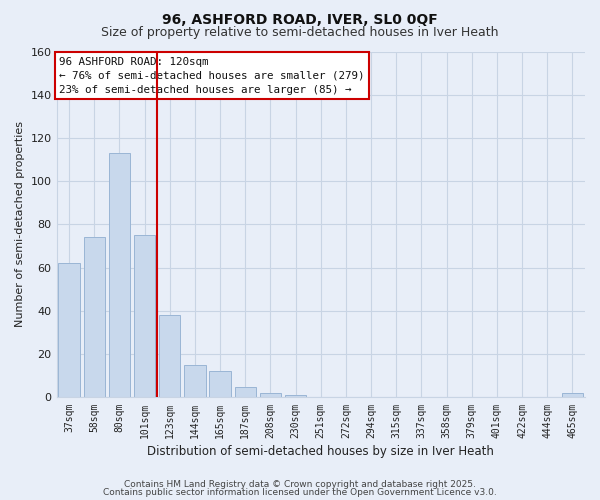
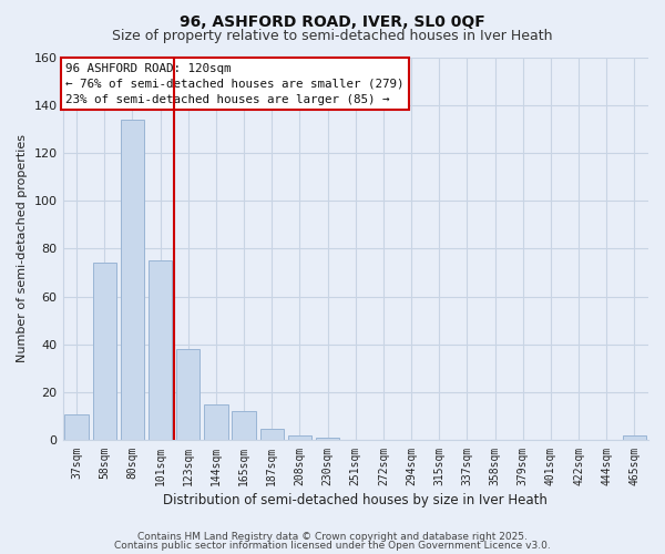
37sqm: 62 -> 11
80sqm: 113 -> 134
